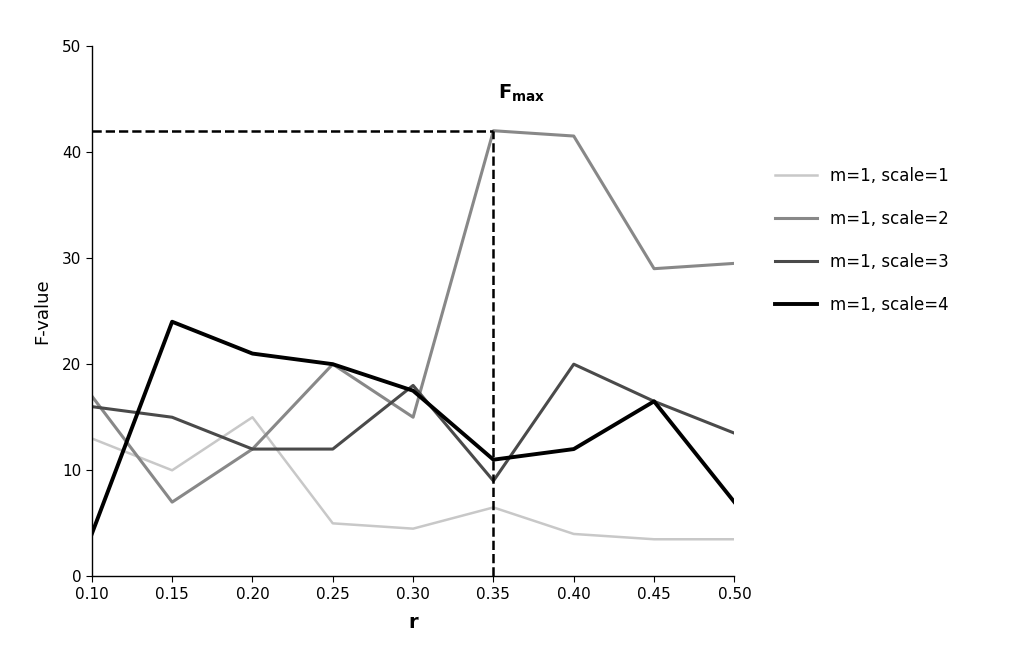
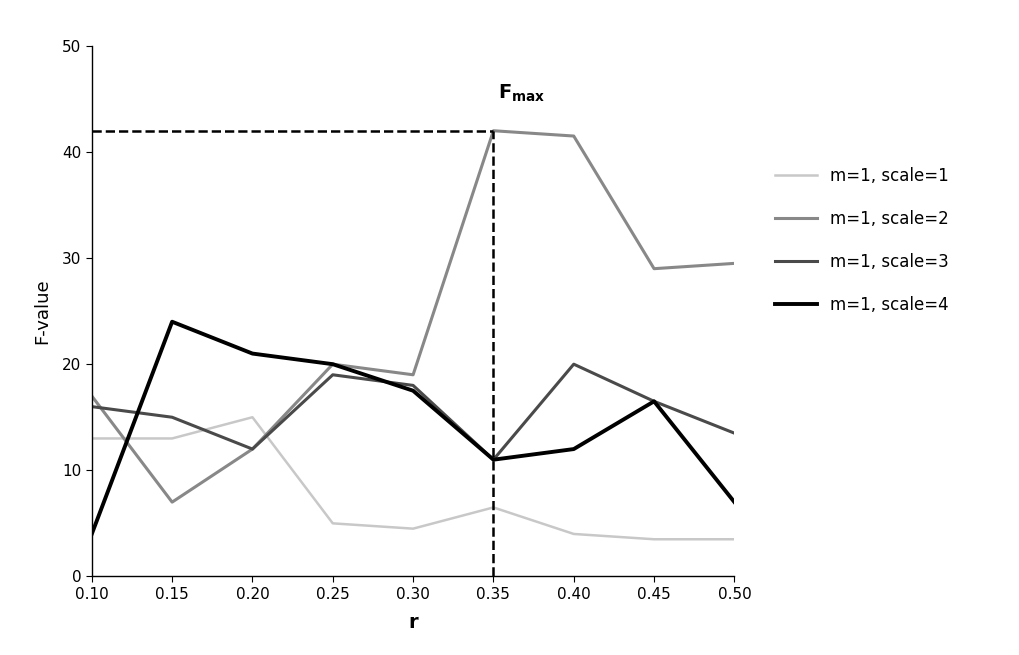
m=1, scale=1/0.15: 10.0 -> 13.0
m=1, scale=3/0.25: 12.0 -> 19.0
m=1, scale=2/0.30: 15.0 -> 19.0
m=1, scale=3/0.35: 9.0 -> 11.0
